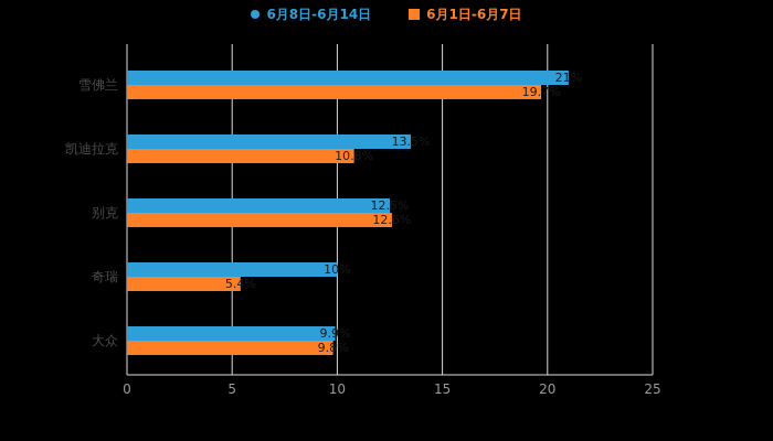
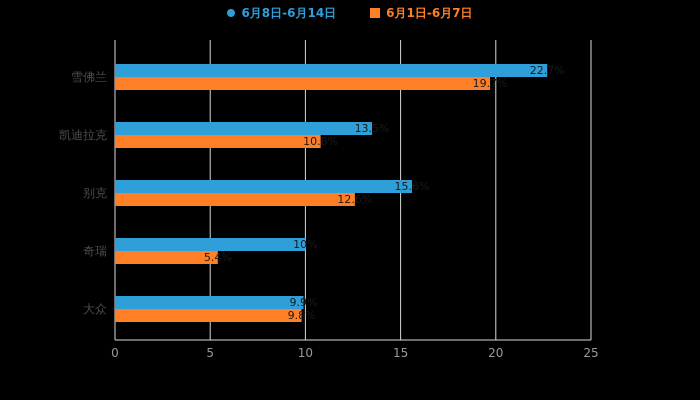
6月8日-6月14日/雪佛兰: 21% -> 22.7%
6月8日-6月14日/别克: 12.5% -> 15.6%
